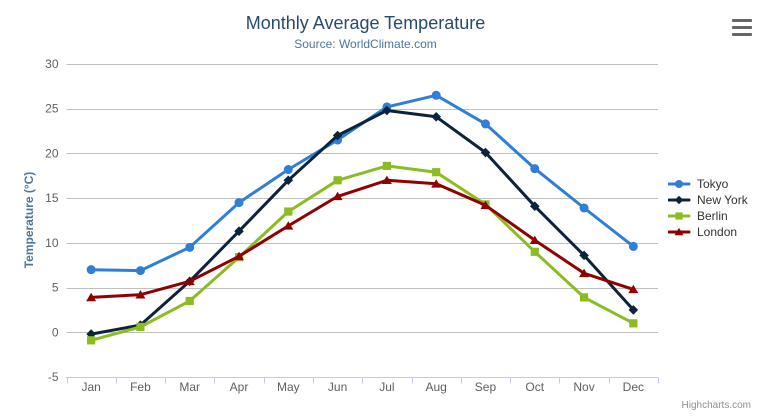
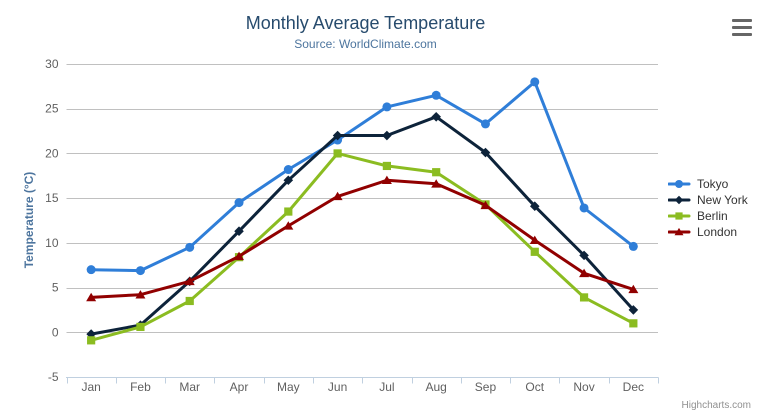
Berlin/Jun: 17 -> 20
New York/Jul: 25 -> 22
Tokyo/Oct: 18 -> 28
